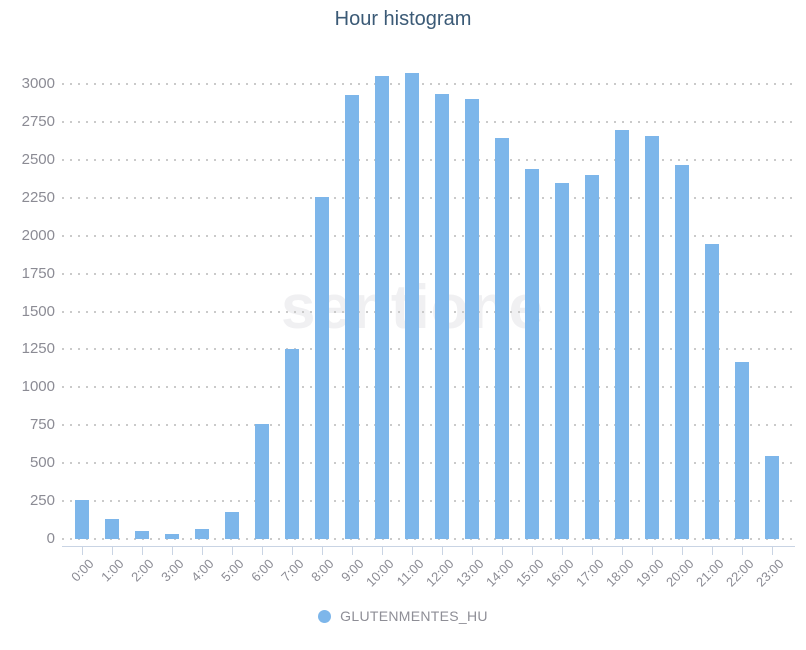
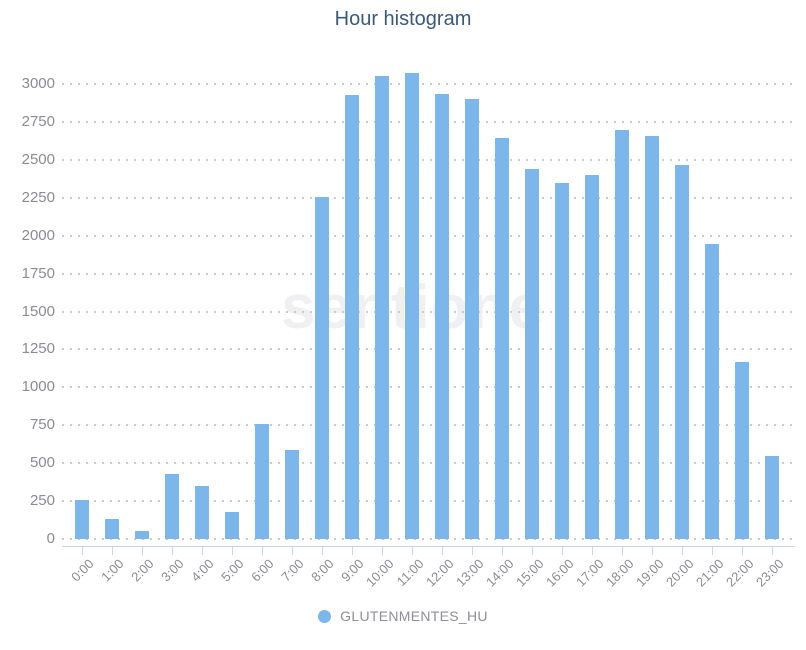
3:00: 30 -> 430
4:00: 60 -> 350
7:00: 1260 -> 590
